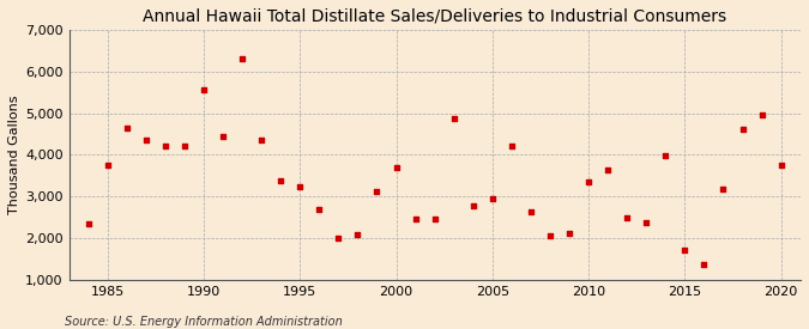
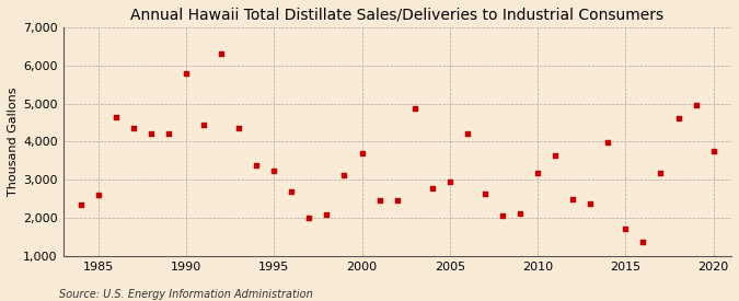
1985: 3,750 -> 2,600
1990: 5,550 -> 5,800
2010: 3,350 -> 3,170
